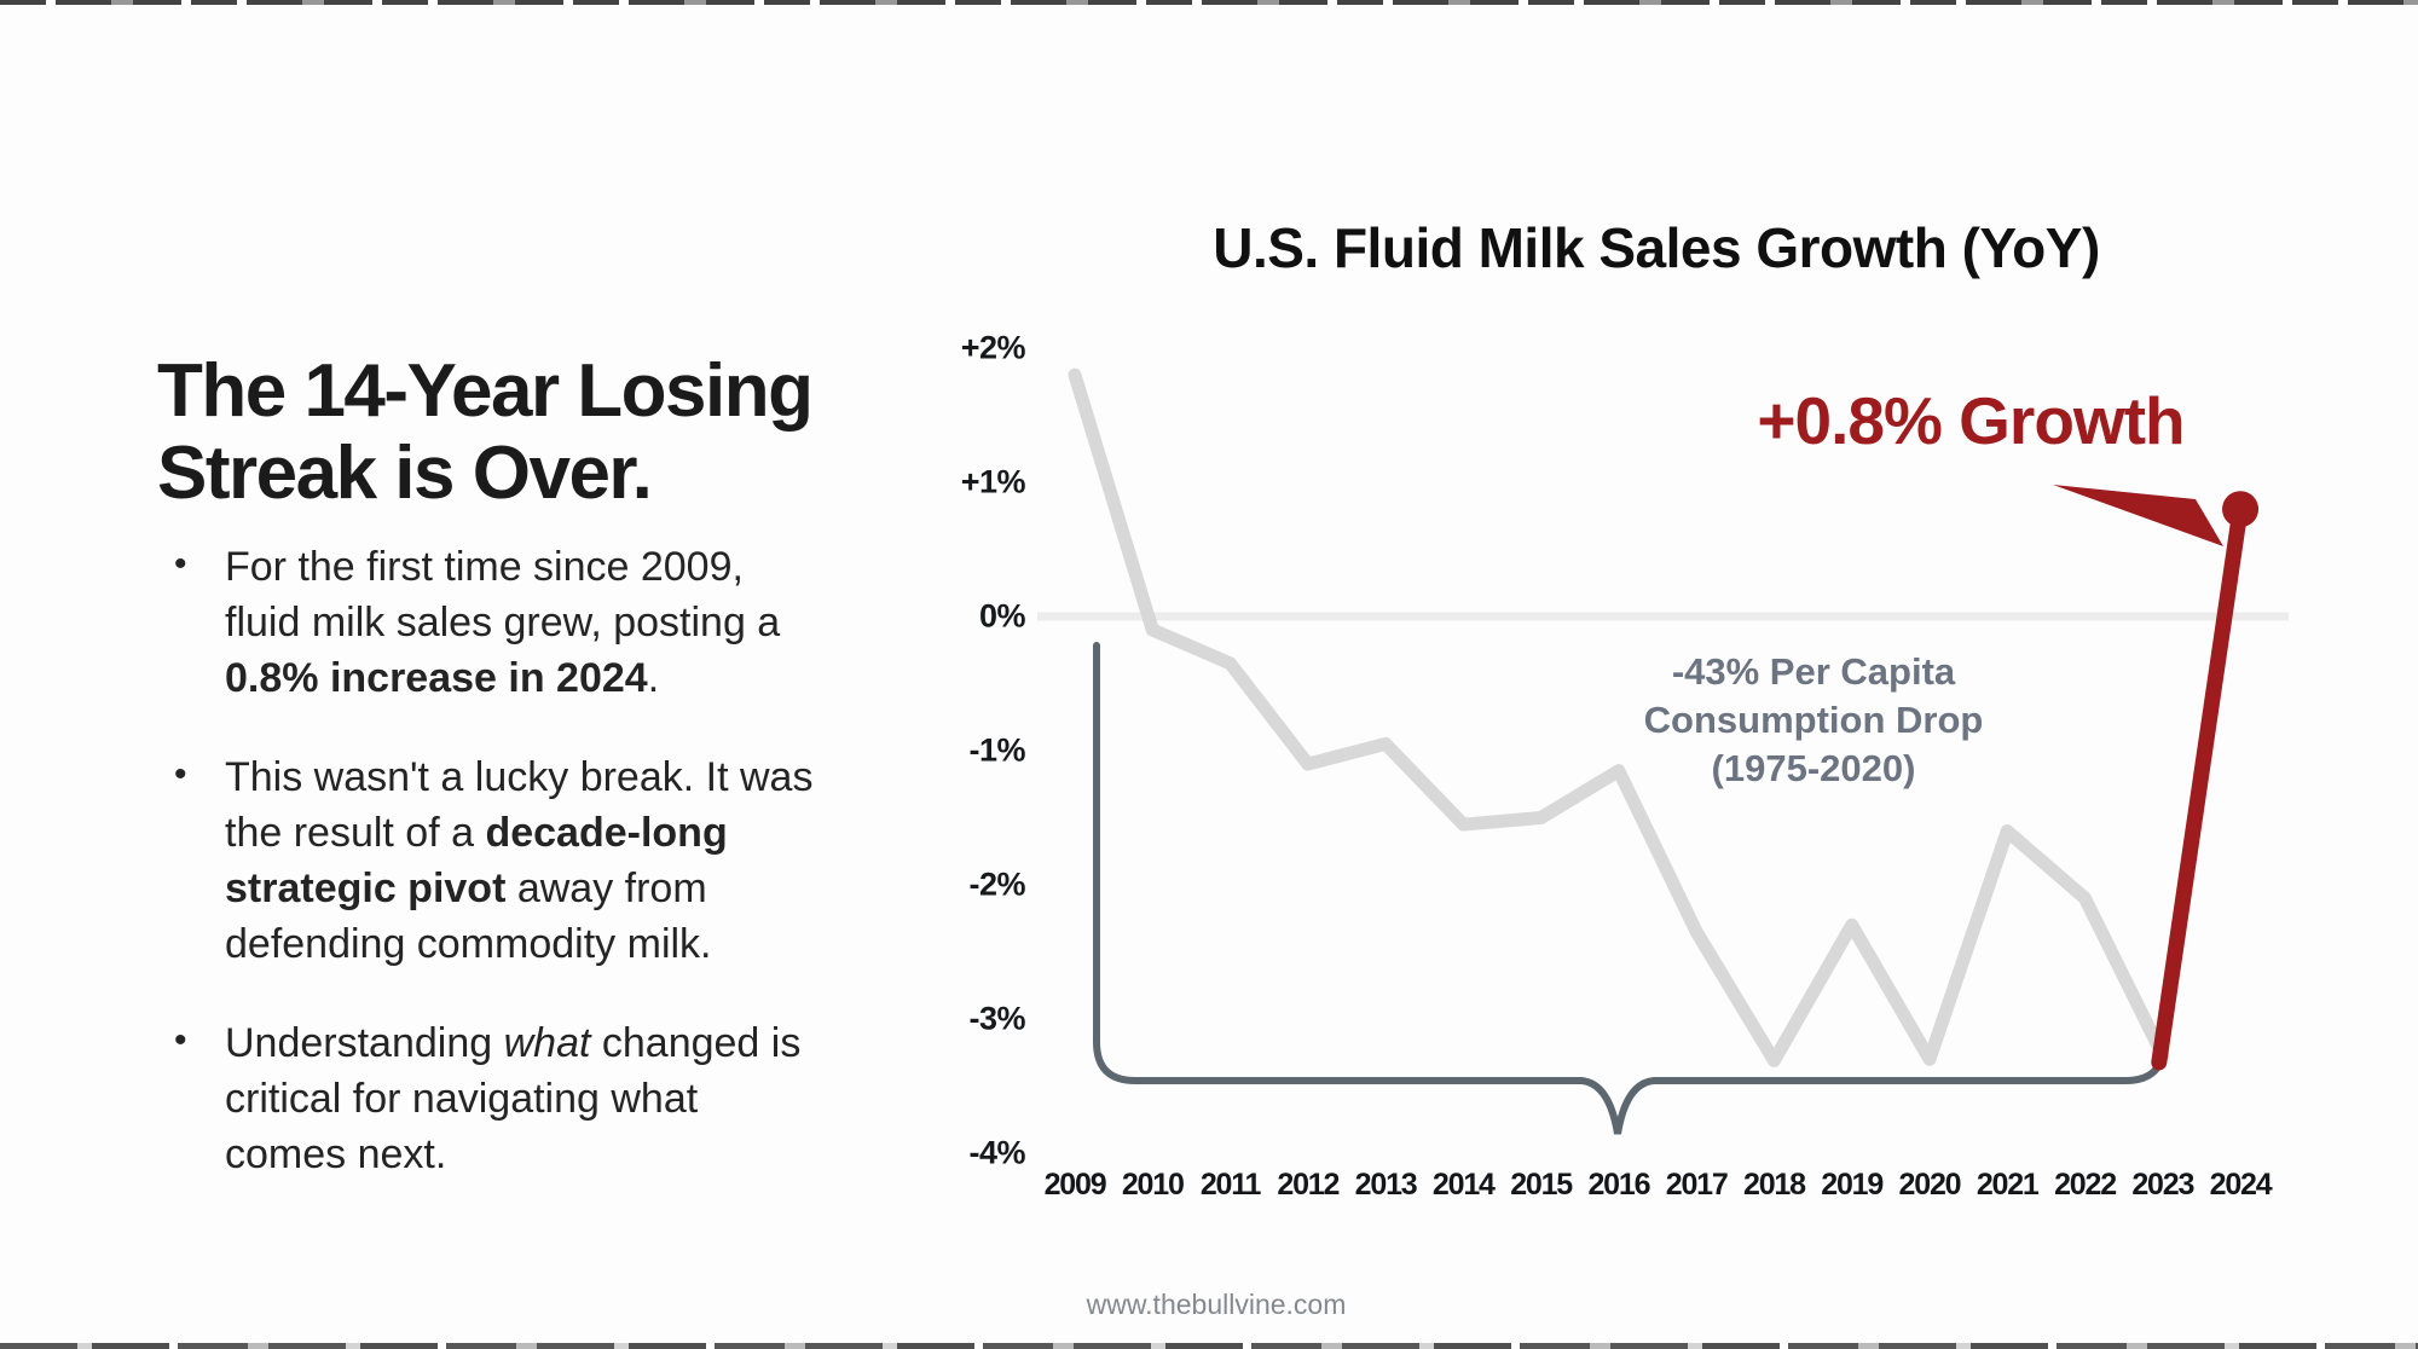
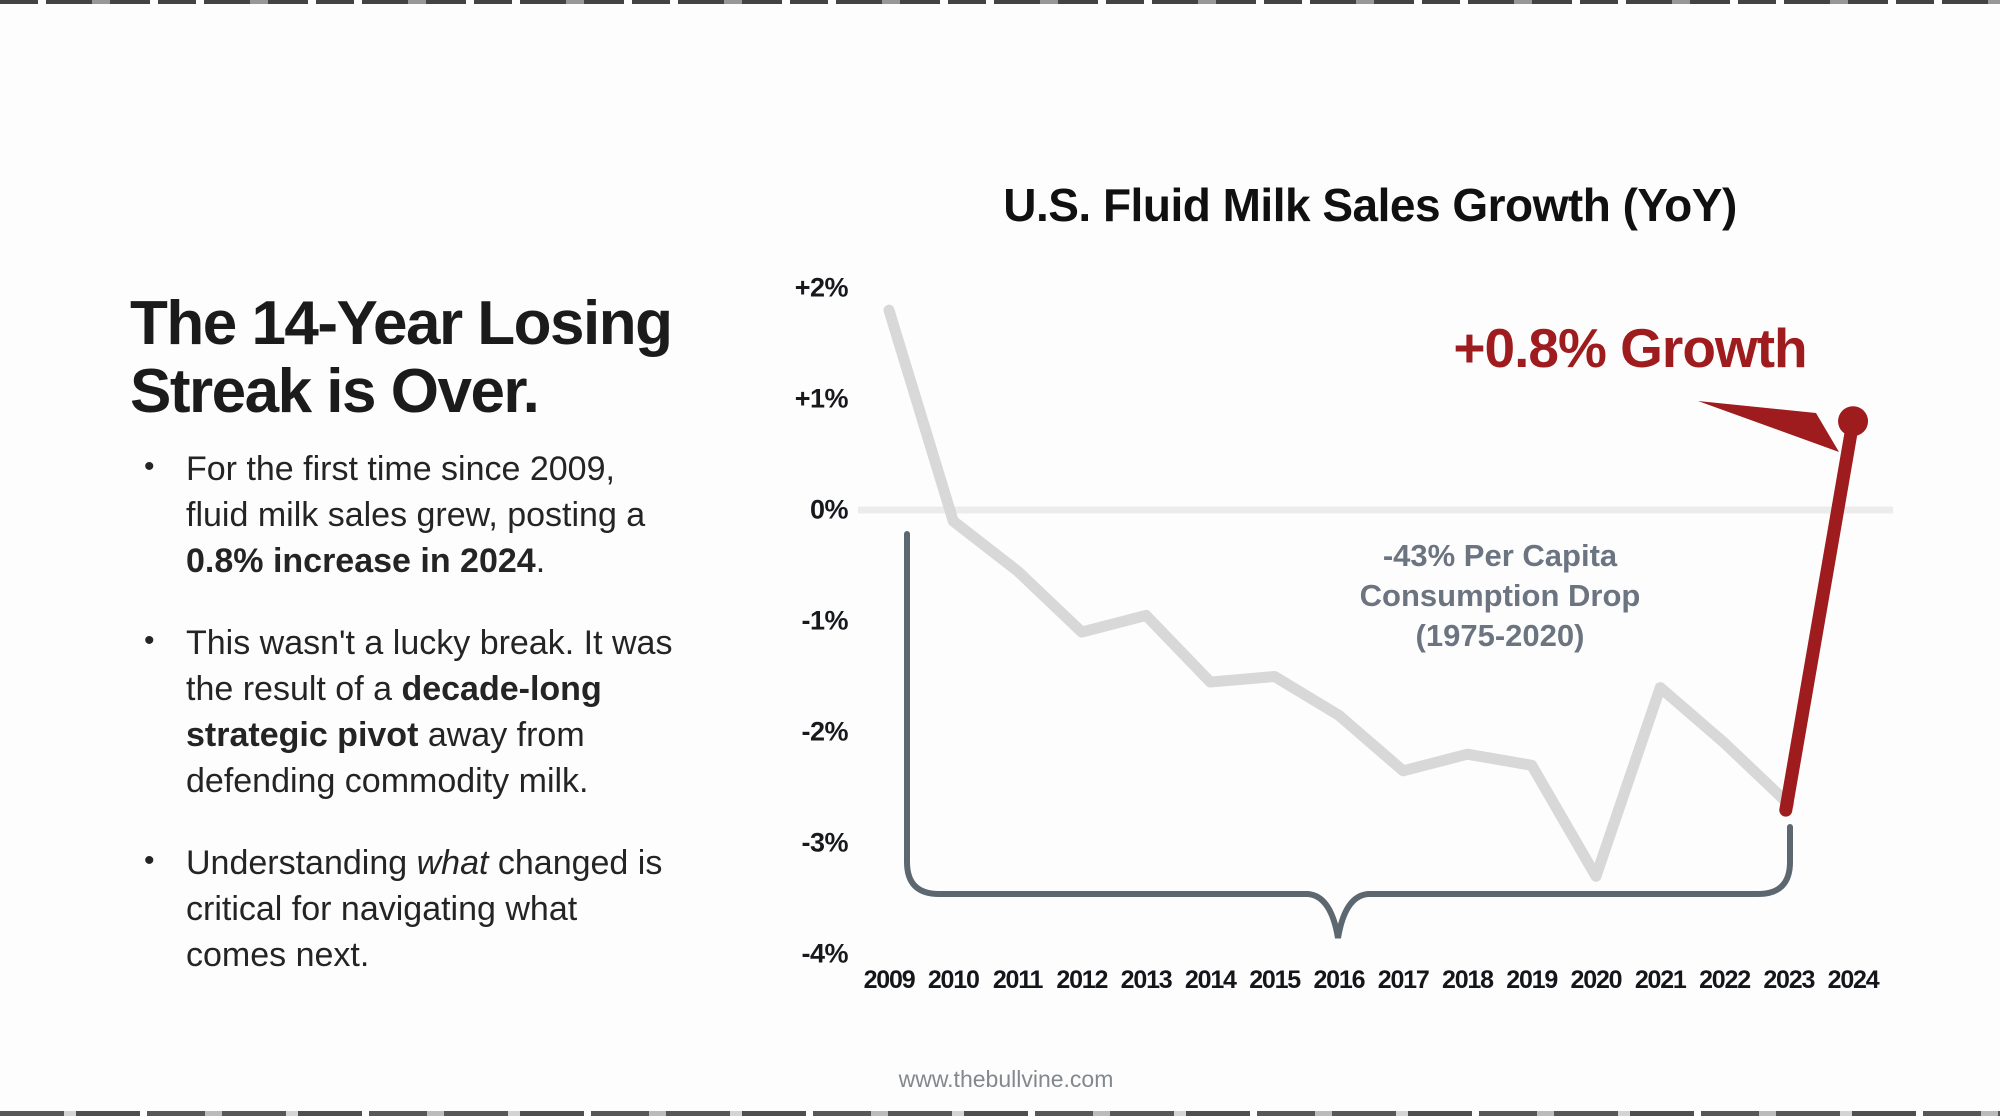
2011: -0.35% -> -0.55%
2016: -1.15% -> -1.85%
2018: -3.31% -> -2.20%
2023: -3.27% -> -2.65%
